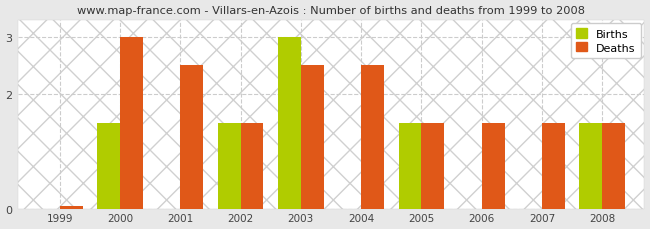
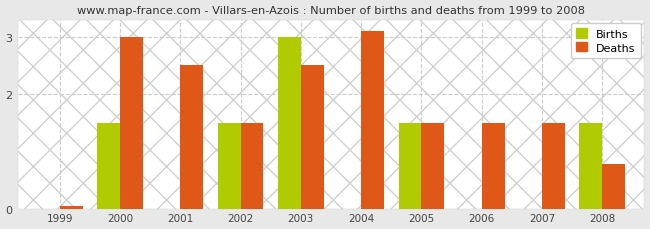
Deaths/2004: 2.50 -> 3.10
Deaths/2008: 1.50 -> 0.78
